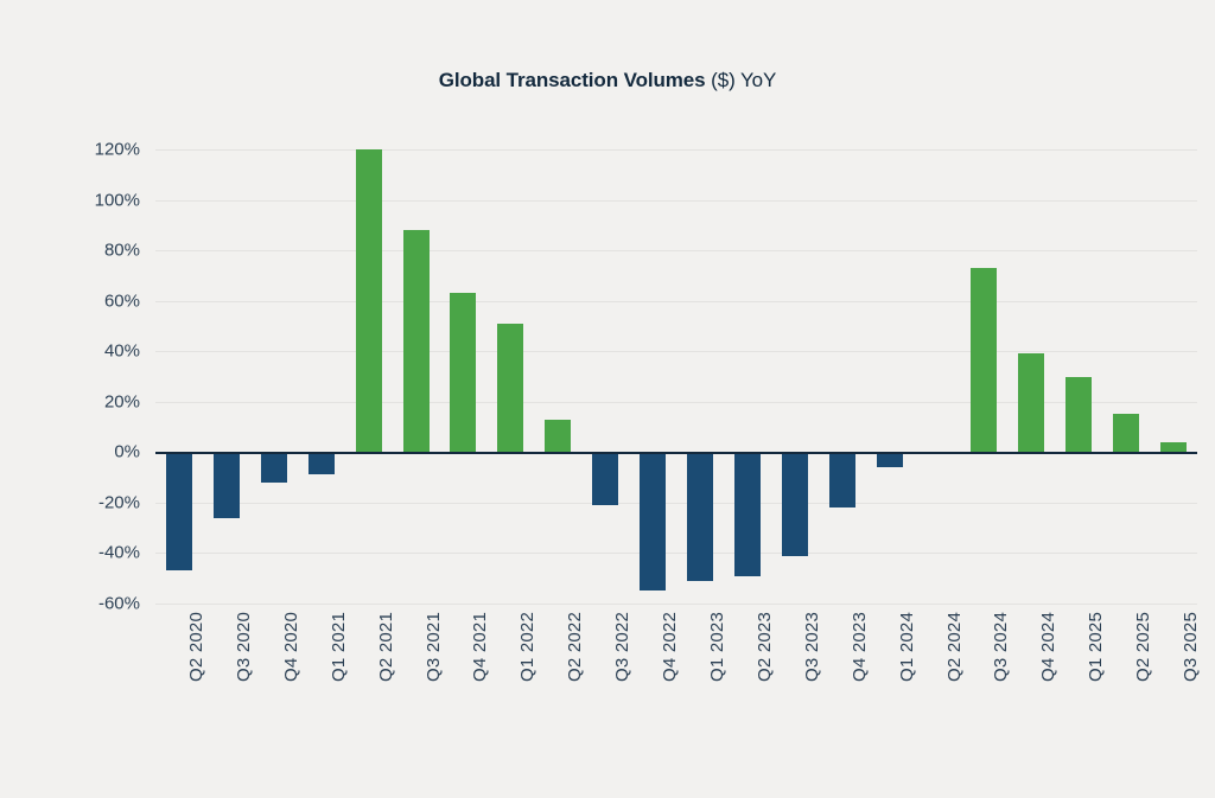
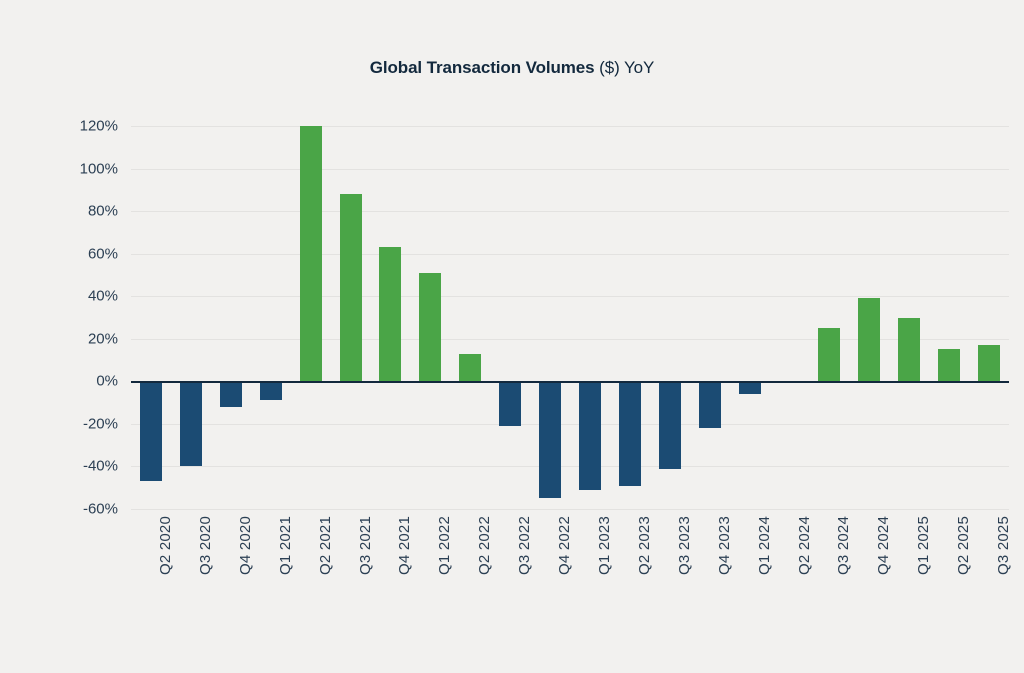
Q3 2020: -26% -> -40%
Q3 2024: 73% -> 25%
Q3 2025: 4% -> 17%
